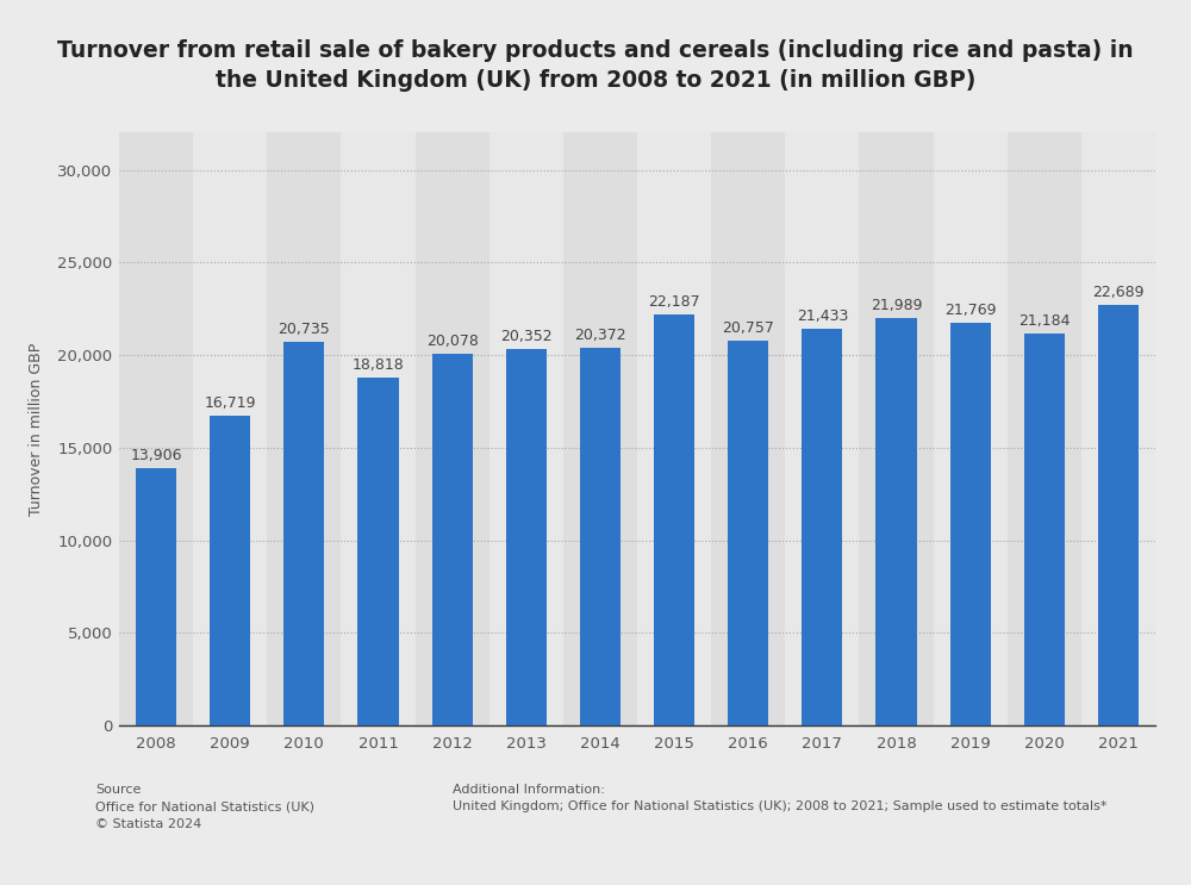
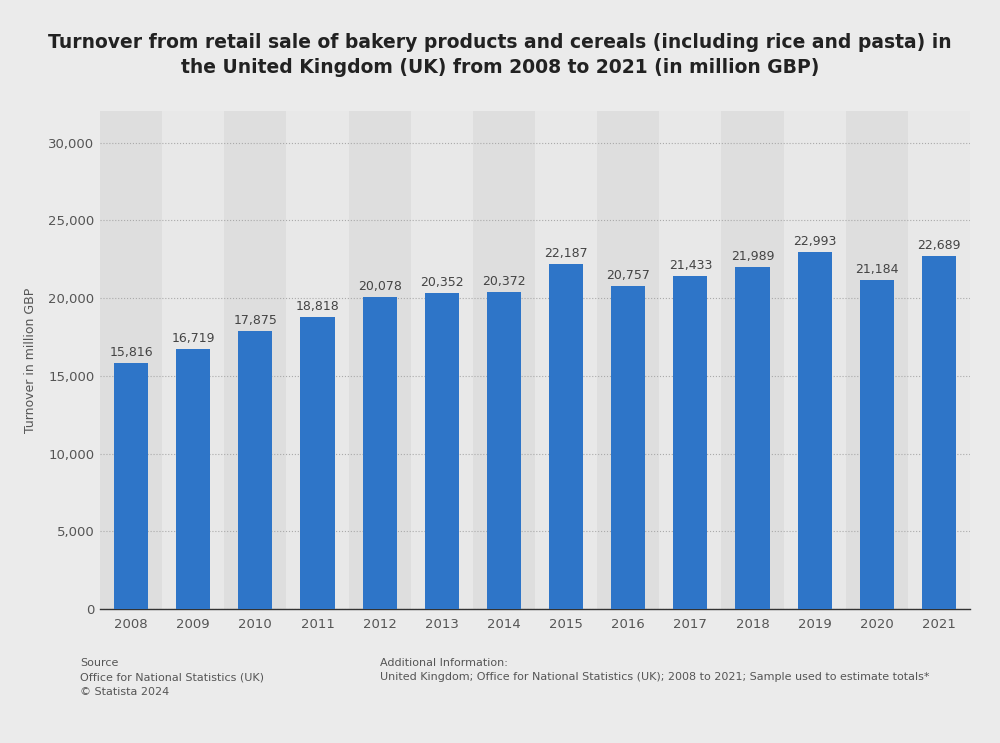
2008: 13,906 -> 15,816
2010: 20,735 -> 17,875
2019: 21,769 -> 22,993
